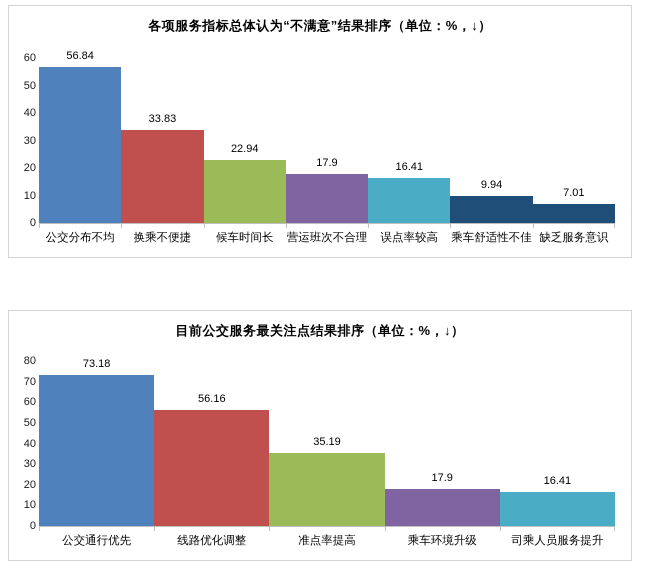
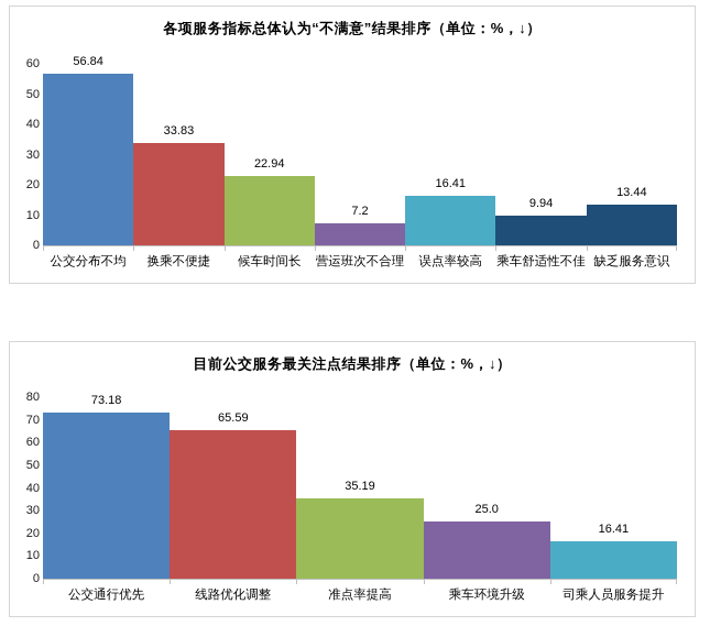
各项服务指标总体认为“不满意”结果排序（单位：%，↓）/营运班次不合理: 17.9 -> 7.2
各项服务指标总体认为“不满意”结果排序（单位：%，↓）/缺乏服务意识: 7.01 -> 13.44
目前公交服务最关注点结果排序（单位：%，↓）/线路优化调整: 56.16 -> 65.59
目前公交服务最关注点结果排序（单位：%，↓）/乘车环境升级: 17.9 -> 25.0
